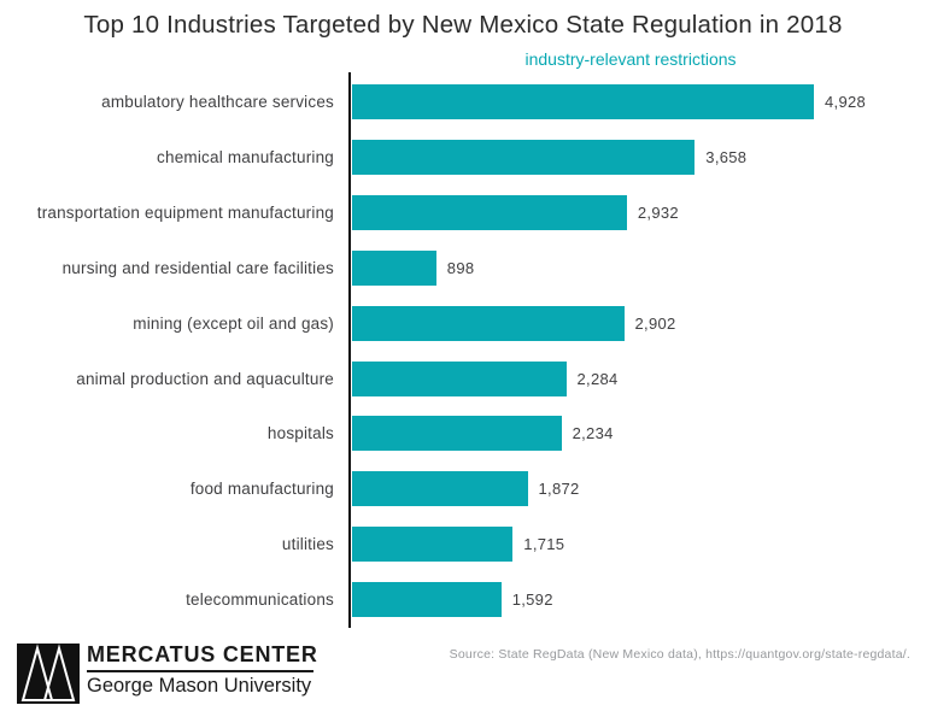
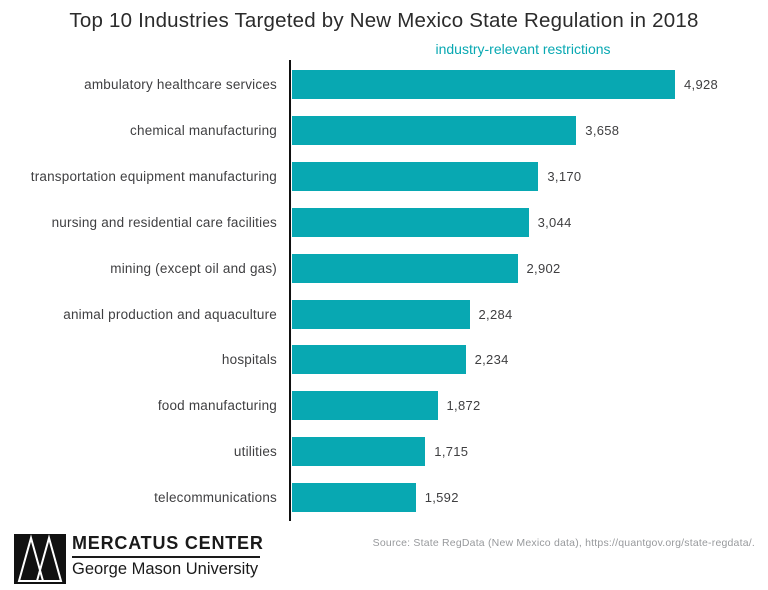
transportation equipment manufacturing: 2,932 -> 3,170
nursing and residential care facilities: 898 -> 3,044
